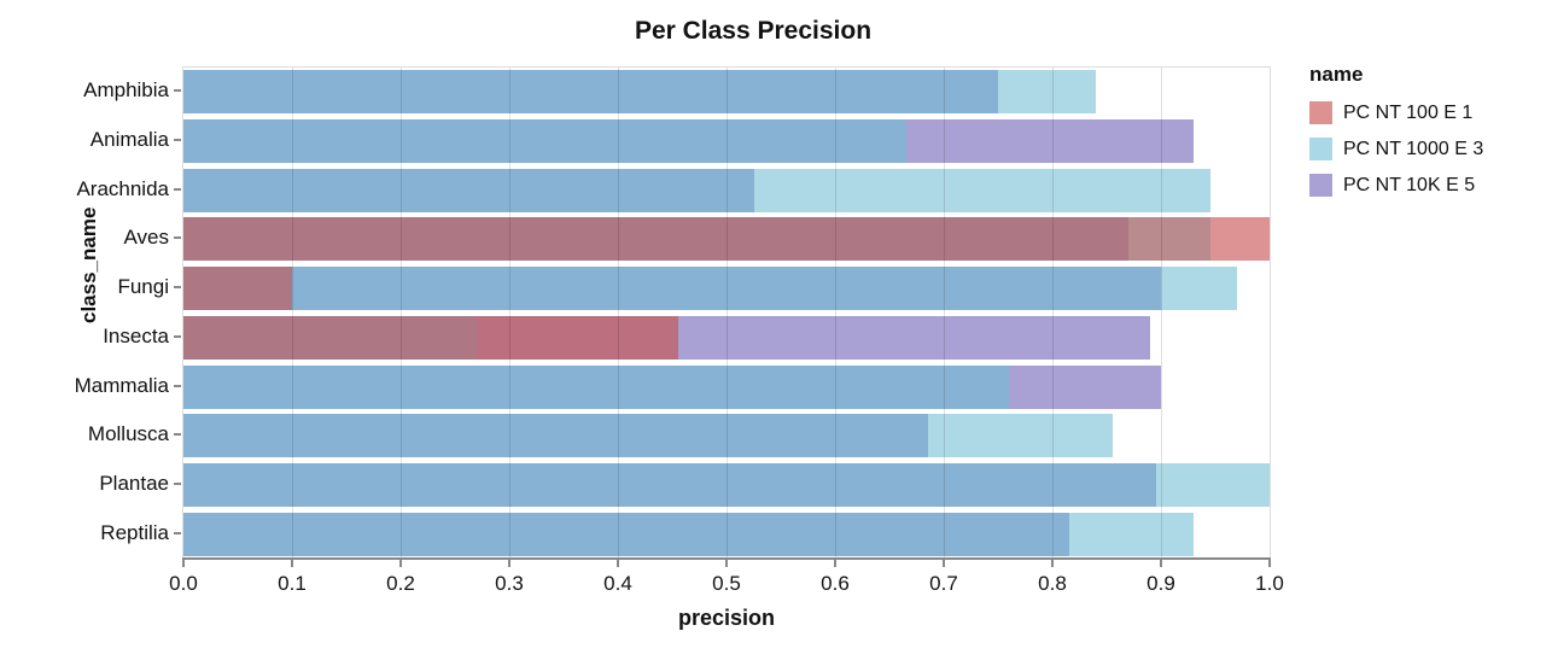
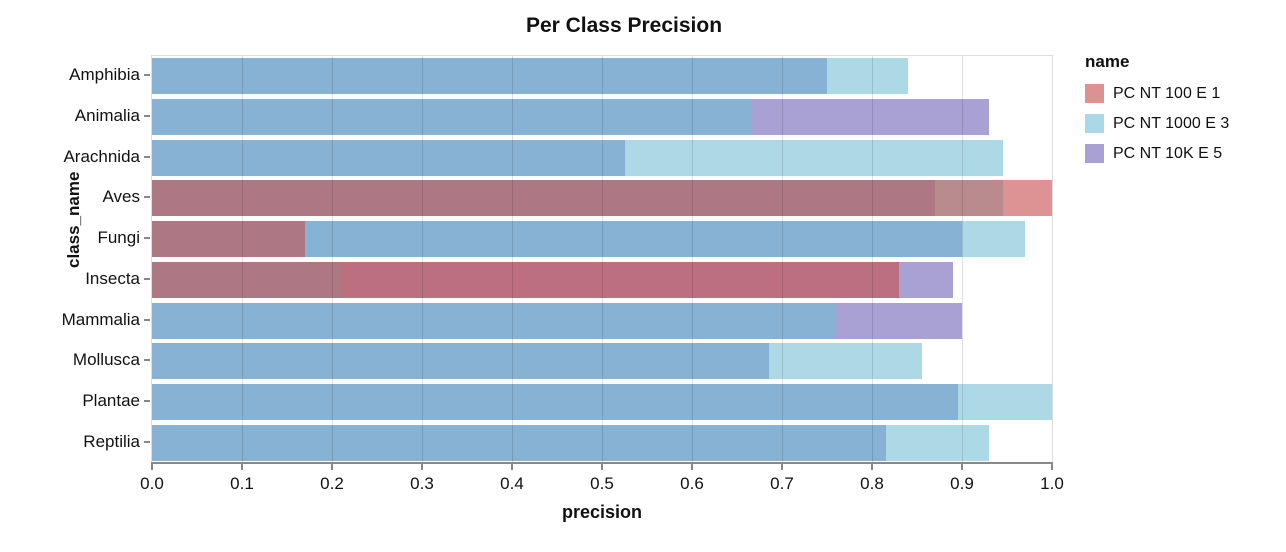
PC NT 100 E 1/Fungi: 0.10 -> 0.17
PC NT 100 E 1/Insecta: 0.46 -> 0.83
PC NT 1000 E 3/Insecta: 0.27 -> 0.21
